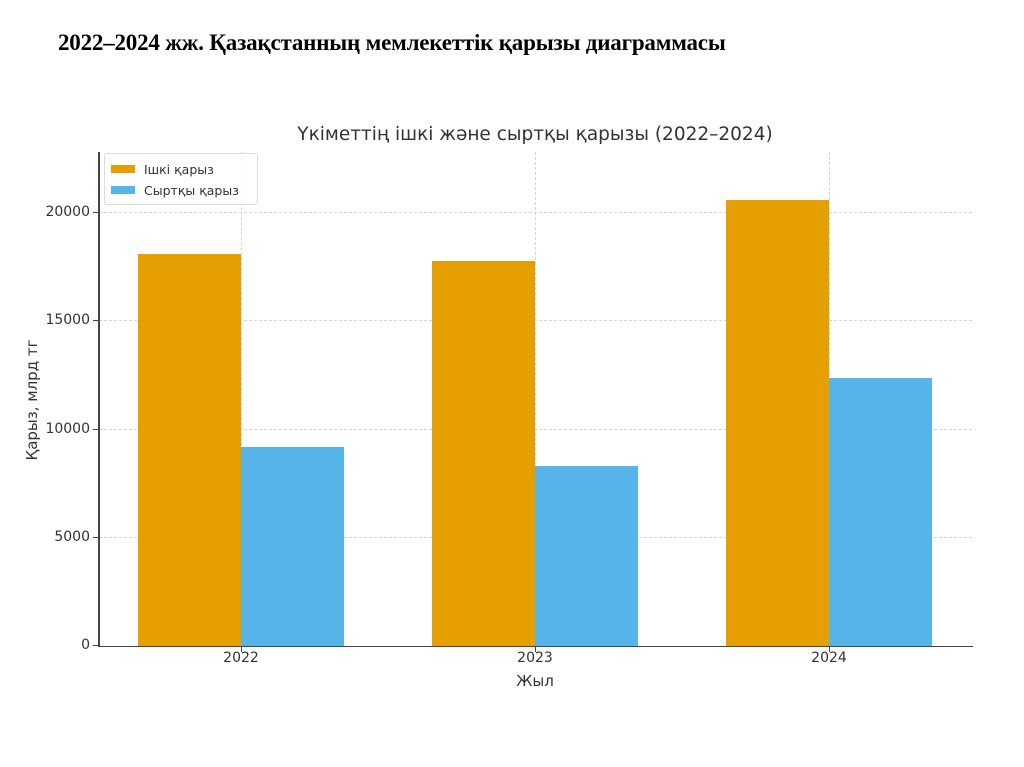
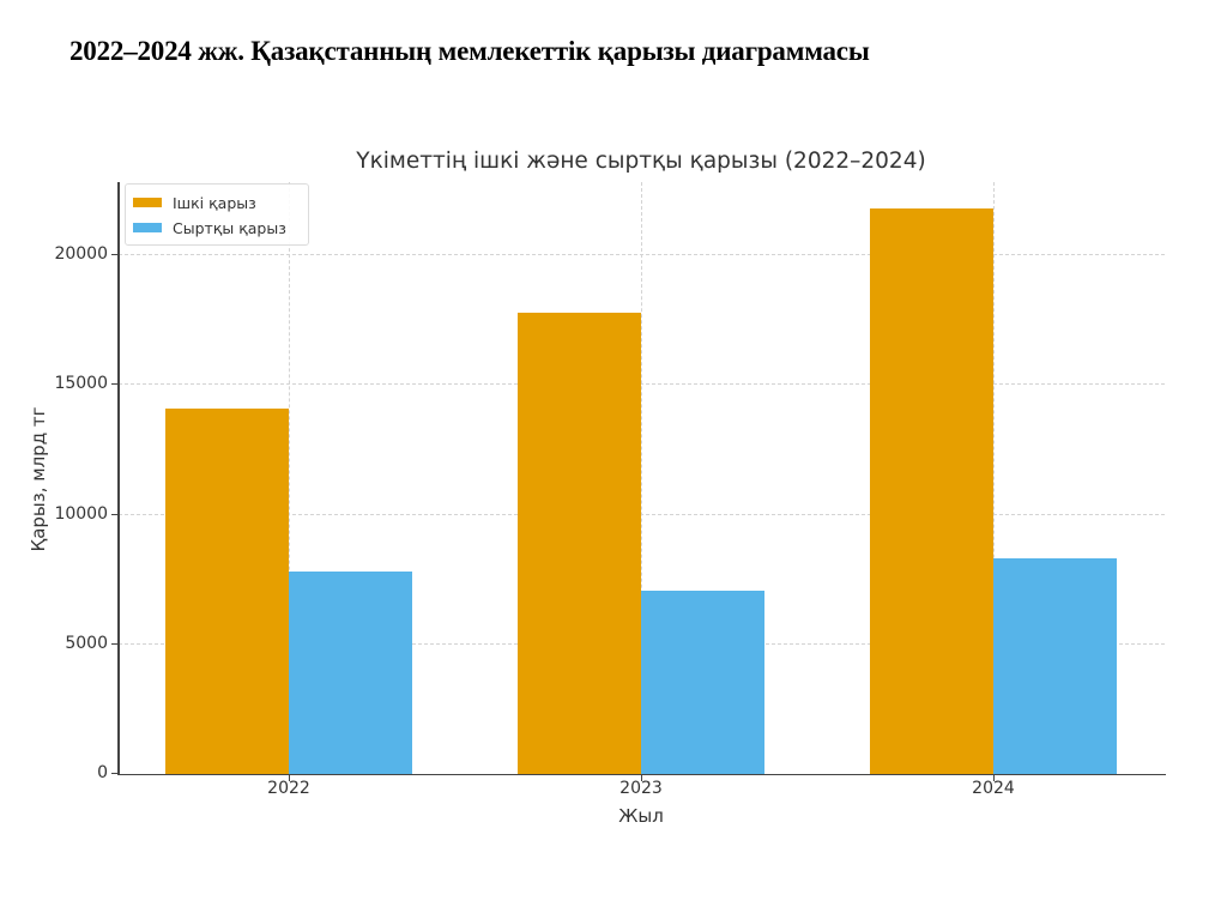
Ішкі қарыз/2022: 18100 -> 14100
Сыртқы қарыз/2022: 9200 -> 7800
Сыртқы қарыз/2023: 8300 -> 7000
Ішкі қарыз/2024: 20600 -> 21800
Сыртқы қарыз/2024: 12400 -> 8300
